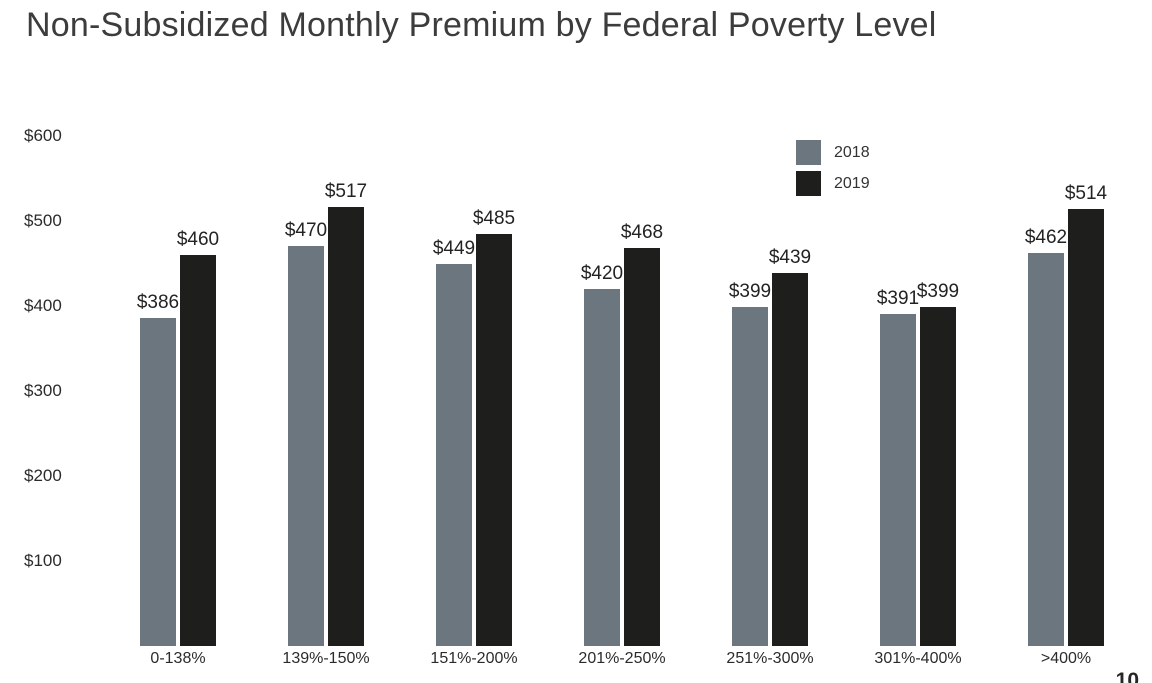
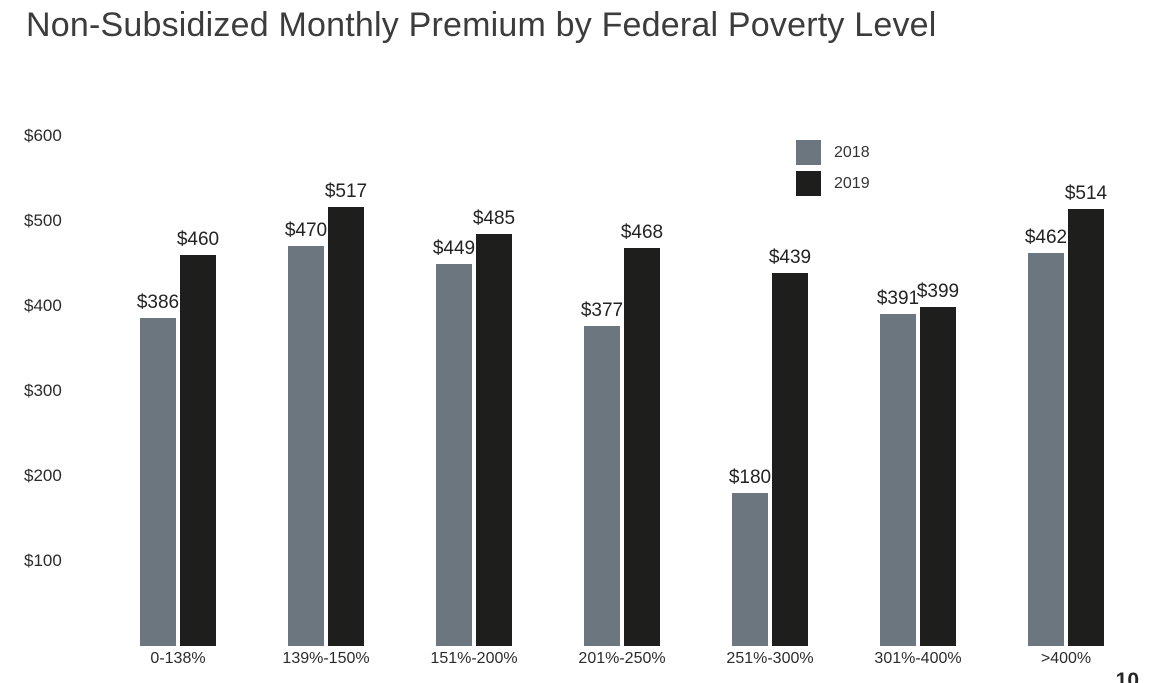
2018/201%-250%: $420 -> $377
2018/251%-300%: $399 -> $180
